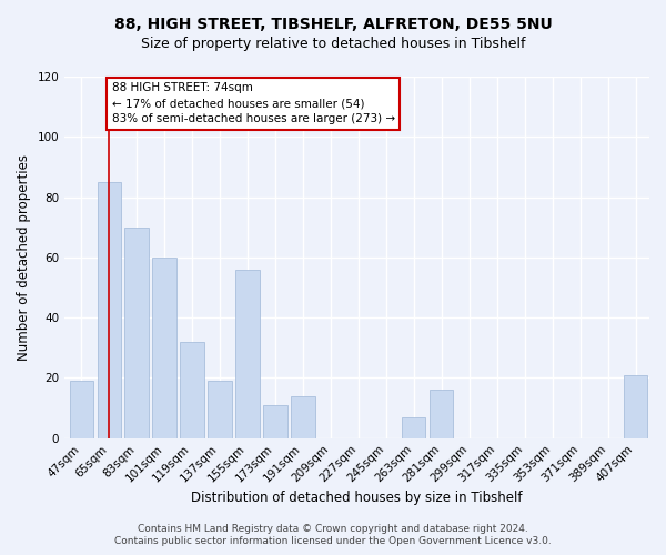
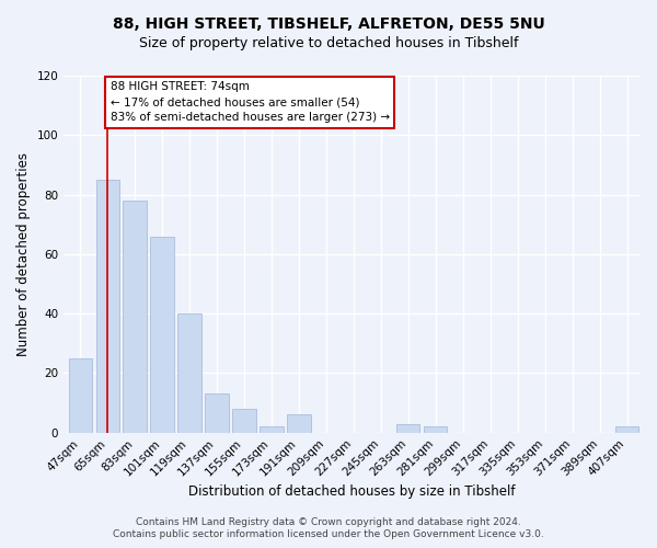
47sqm: 19 -> 25
83sqm: 70 -> 78
101sqm: 60 -> 66
119sqm: 32 -> 40
137sqm: 19 -> 13
155sqm: 56 -> 8
173sqm: 11 -> 2
191sqm: 14 -> 6
263sqm: 7 -> 3
281sqm: 16 -> 2
407sqm: 21 -> 2
